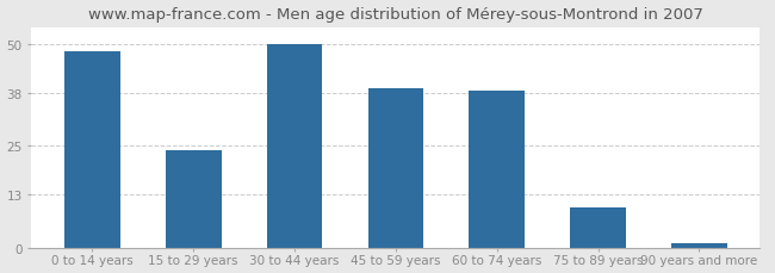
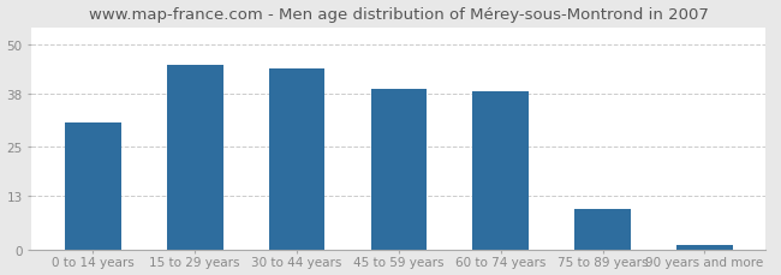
0 to 14 years: 48.0 -> 31.0
15 to 29 years: 24.0 -> 45.0
30 to 44 years: 50.0 -> 44.0
